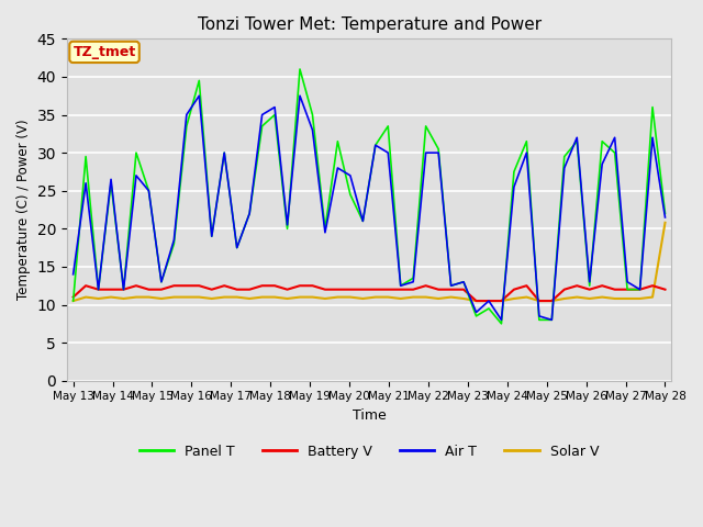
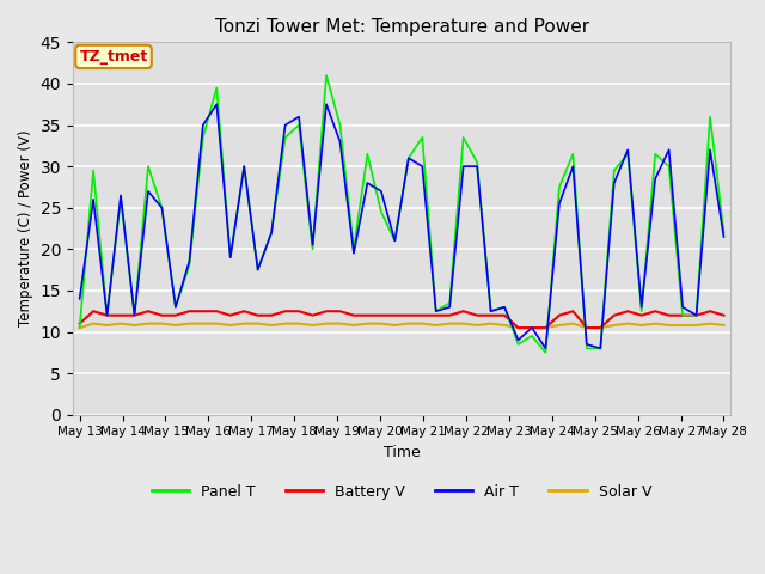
Solar V/May 28: 20.8 -> 10.8
